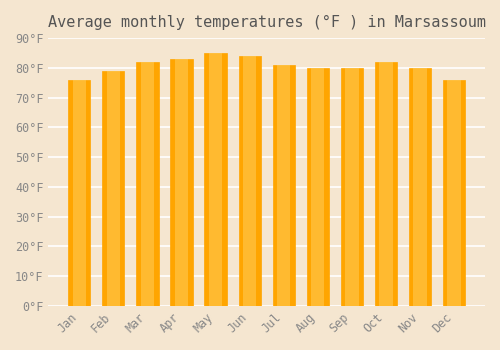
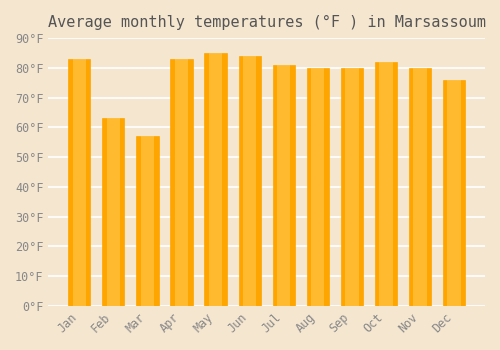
Jan: 76°F -> 83°F
Feb: 79°F -> 63°F
Mar: 82°F -> 57°F
